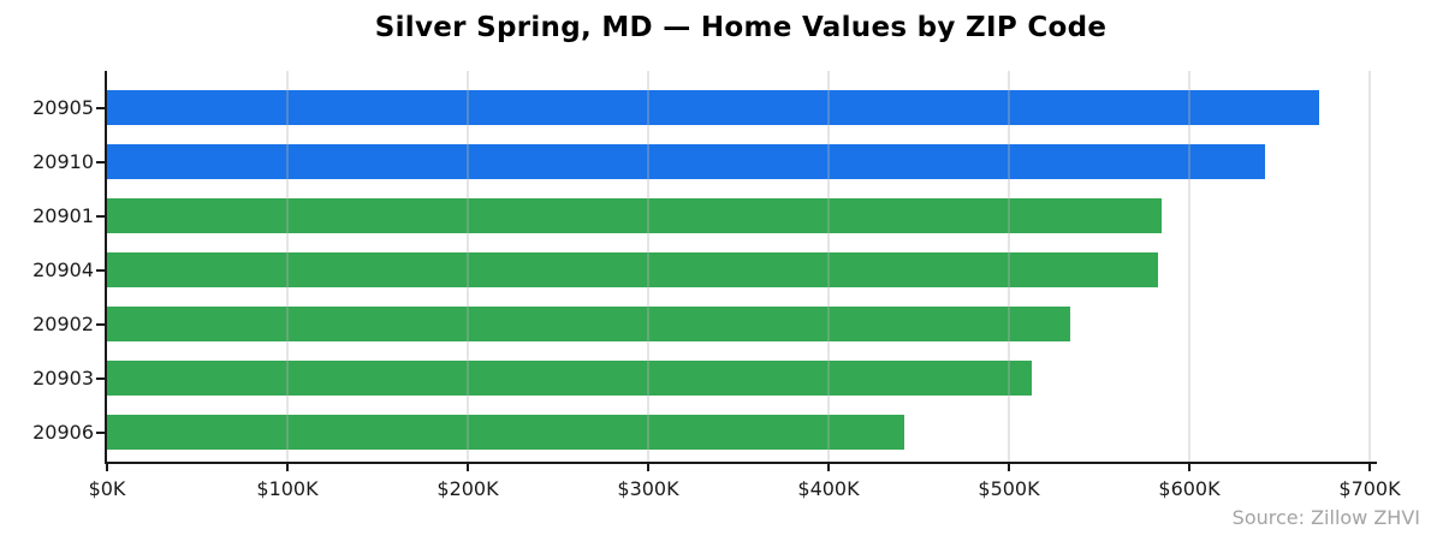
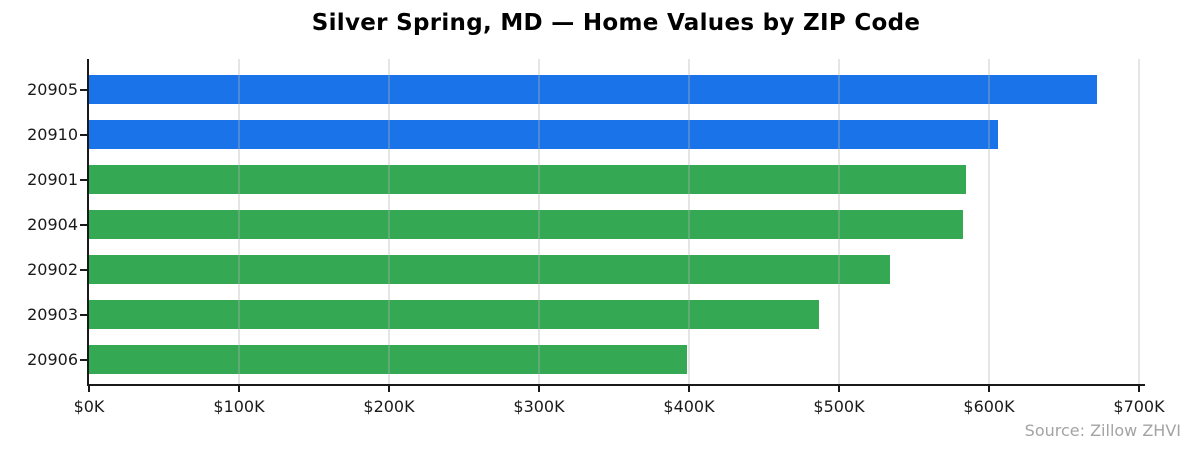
20910: $642K -> $606K
20903: $513K -> $487K
20906: $442K -> $399K
